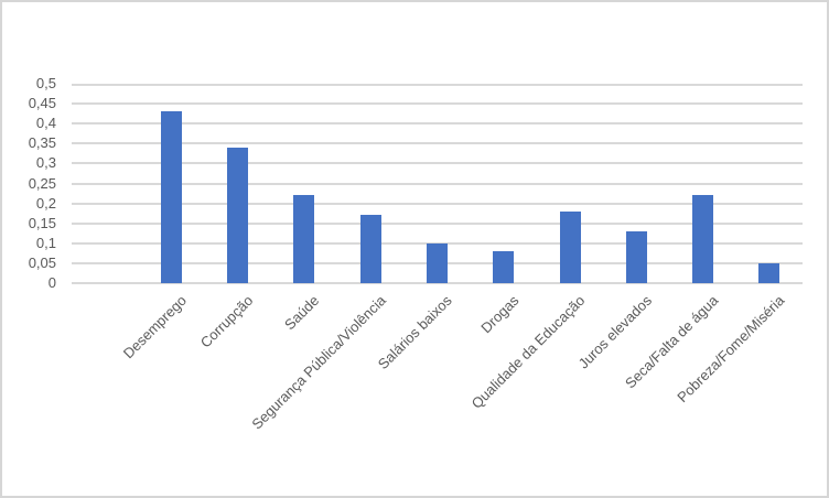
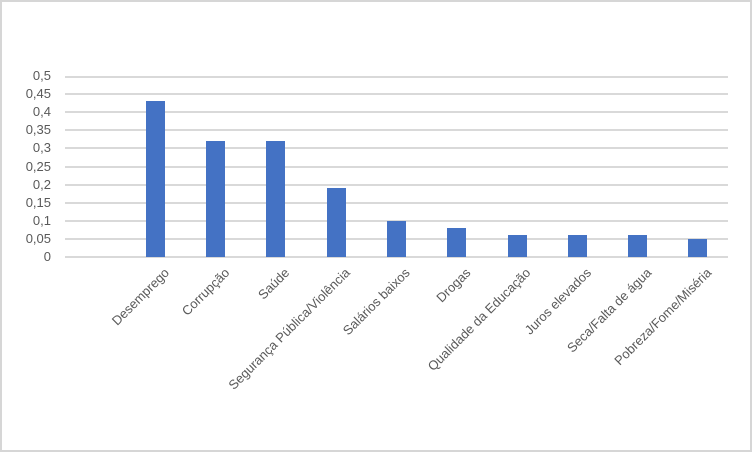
Corrupção: 0,34 -> 0,32
Saúde: 0,22 -> 0,32
Segurança Pública/Violência: 0,17 -> 0,19
Qualidade da Educação: 0,18 -> 0,06
Juros elevados: 0,13 -> 0,06
Seca/Falta de água: 0,22 -> 0,06
